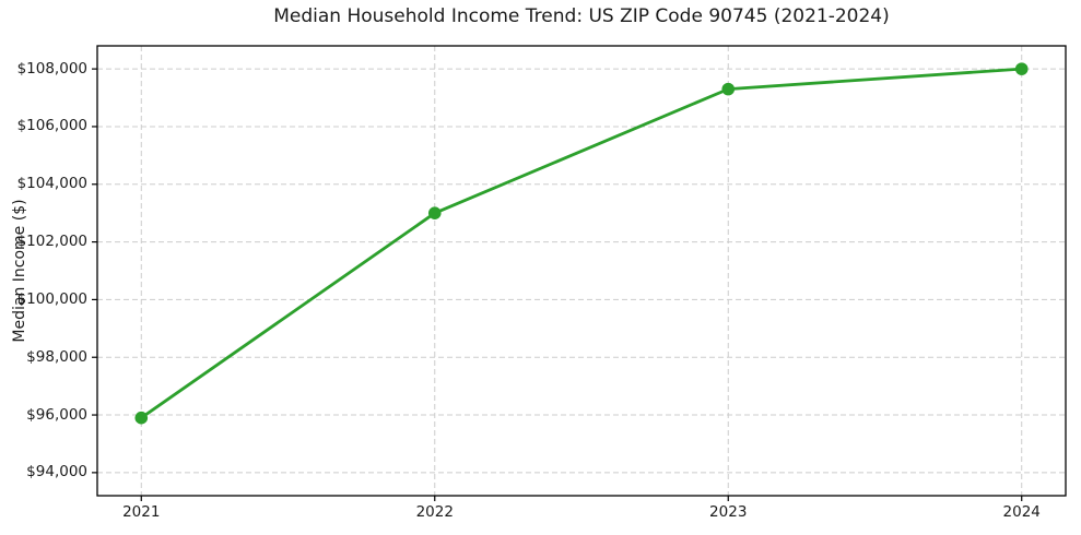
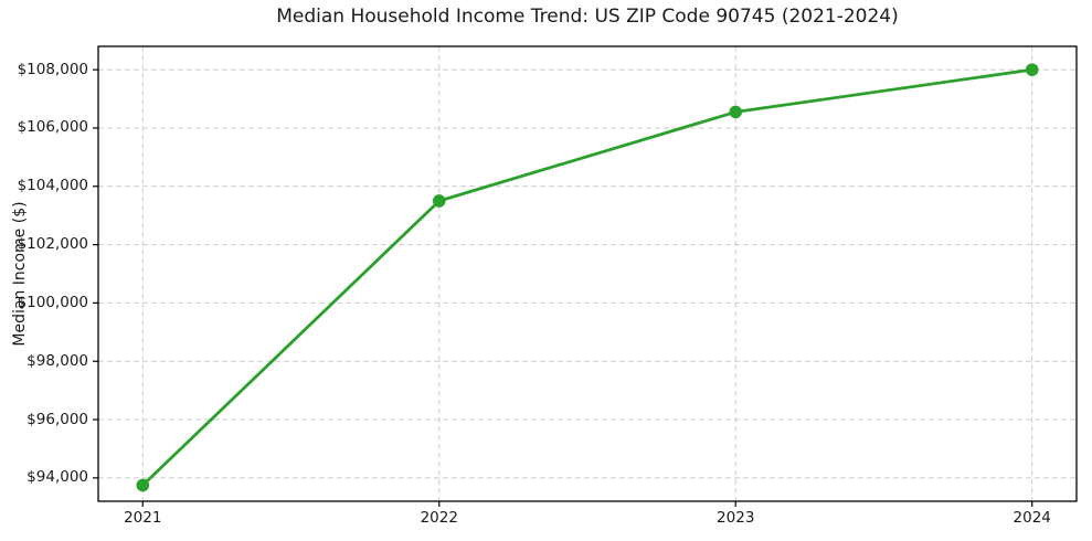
2021: $95900 -> $93800
2022: $103000 -> $103500
2023: $107300 -> $106600
